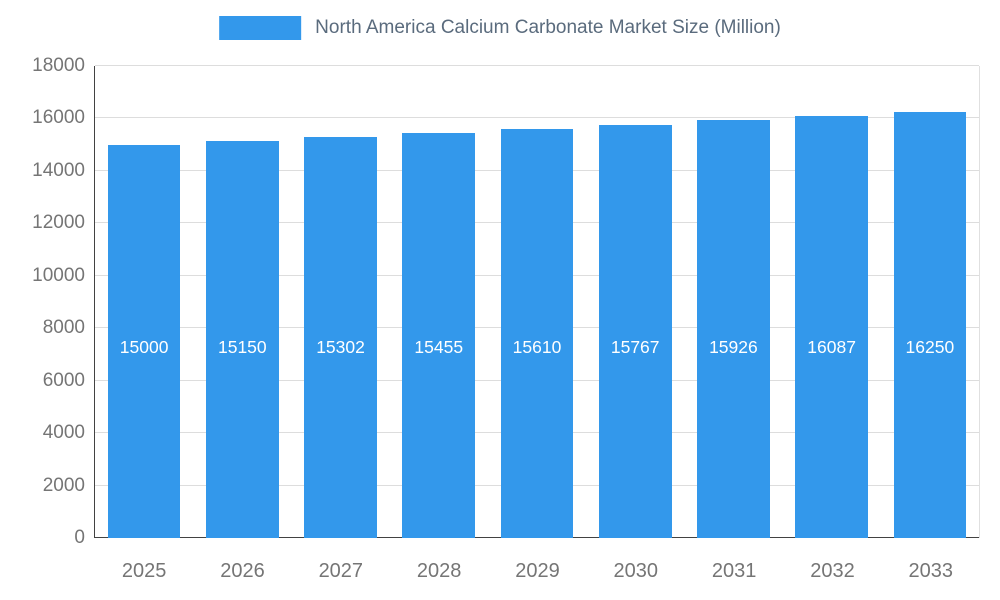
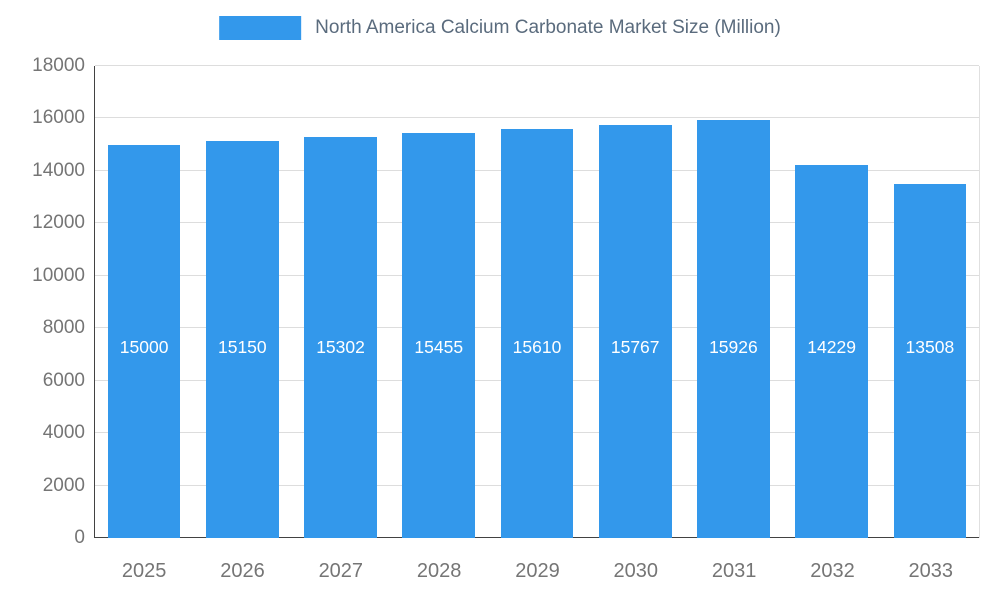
2032: 16087 -> 14229
2033: 16250 -> 13508
